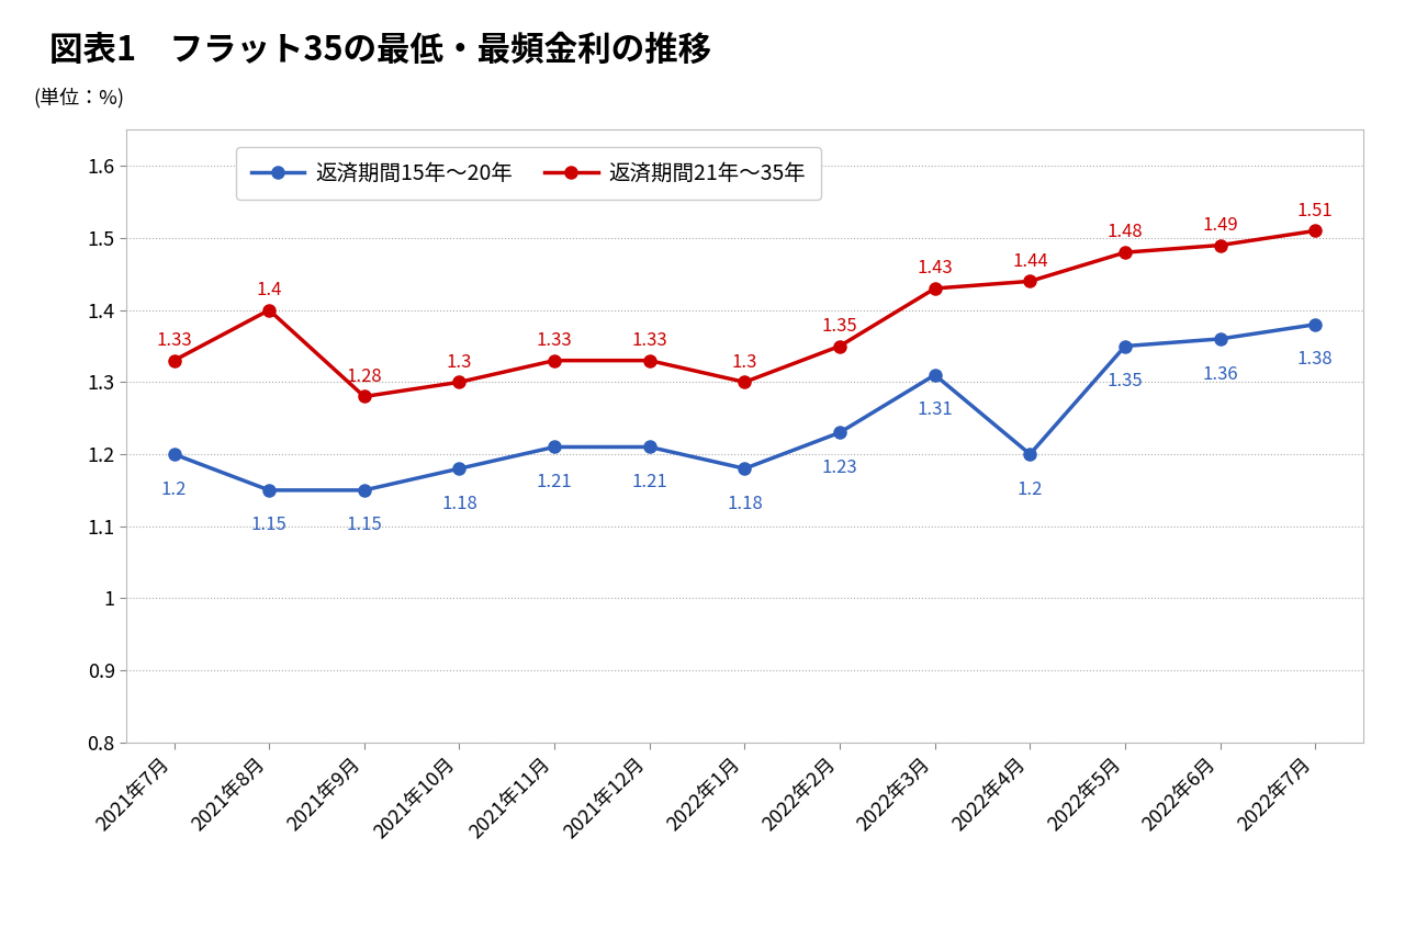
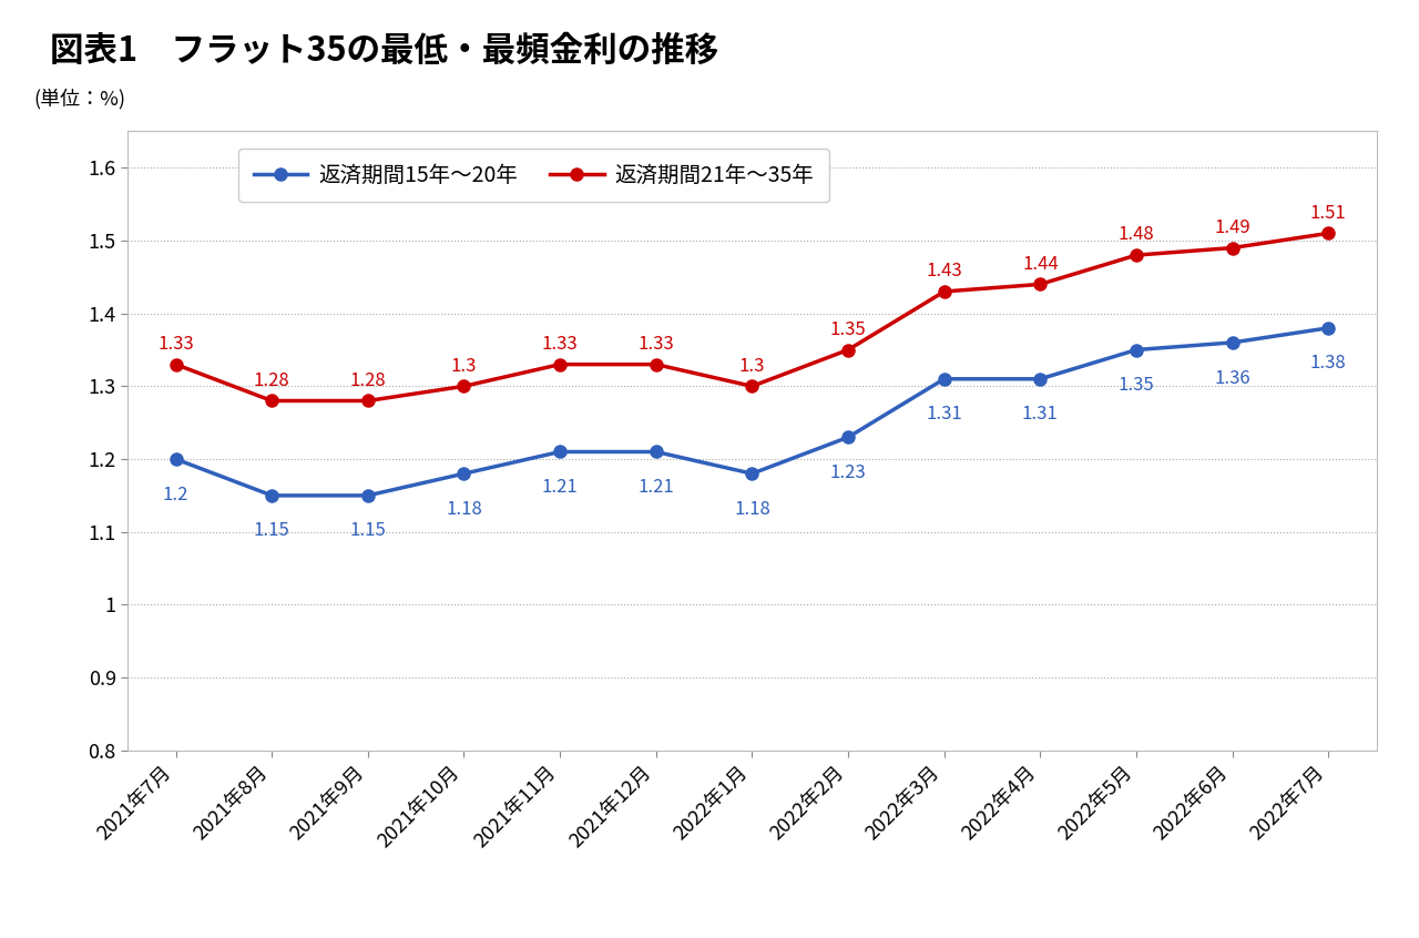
返済期間21年～35年/2021年8月: 1.4 -> 1.28
返済期間15年～20年/2022年4月: 1.2 -> 1.31
